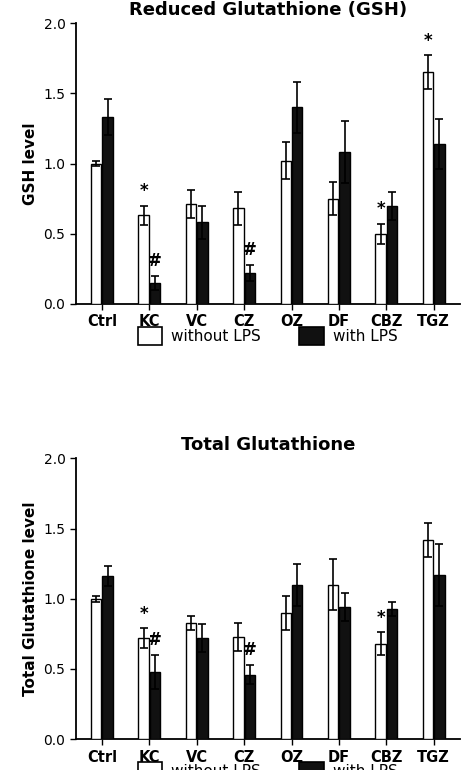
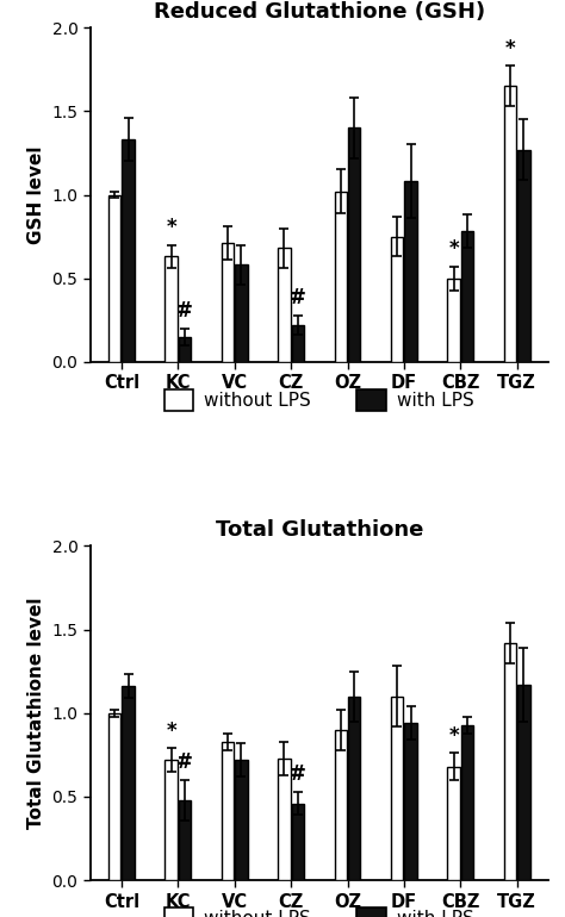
Reduced Glutathione (GSH)/with LPS/CBZ: 0.70 -> 0.78
Reduced Glutathione (GSH)/with LPS/TGZ: 1.14 -> 1.27
